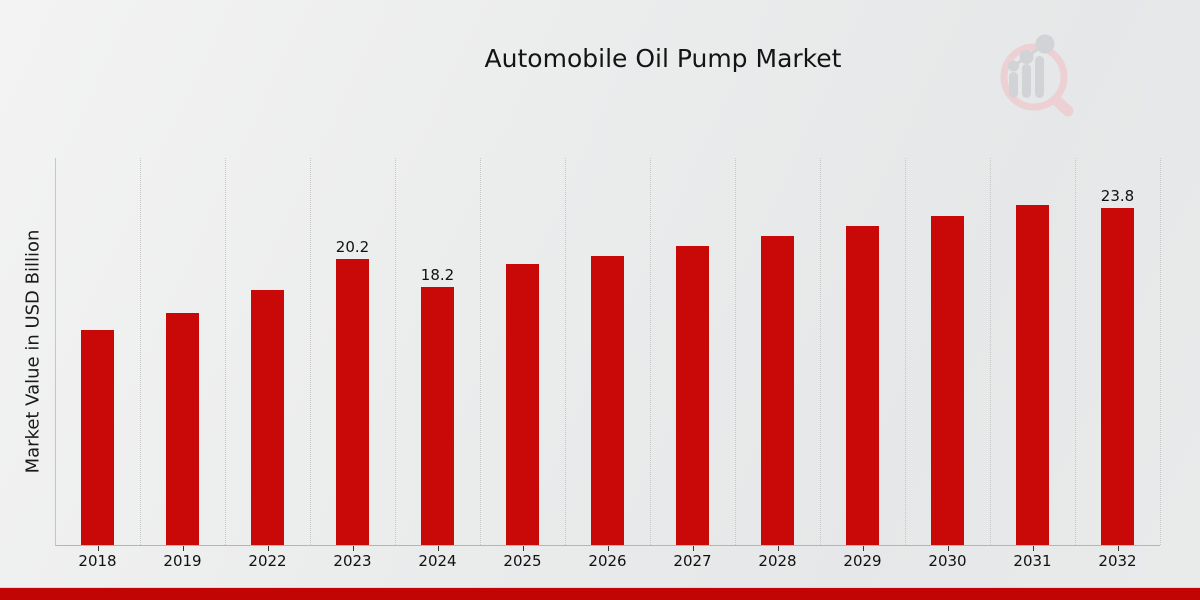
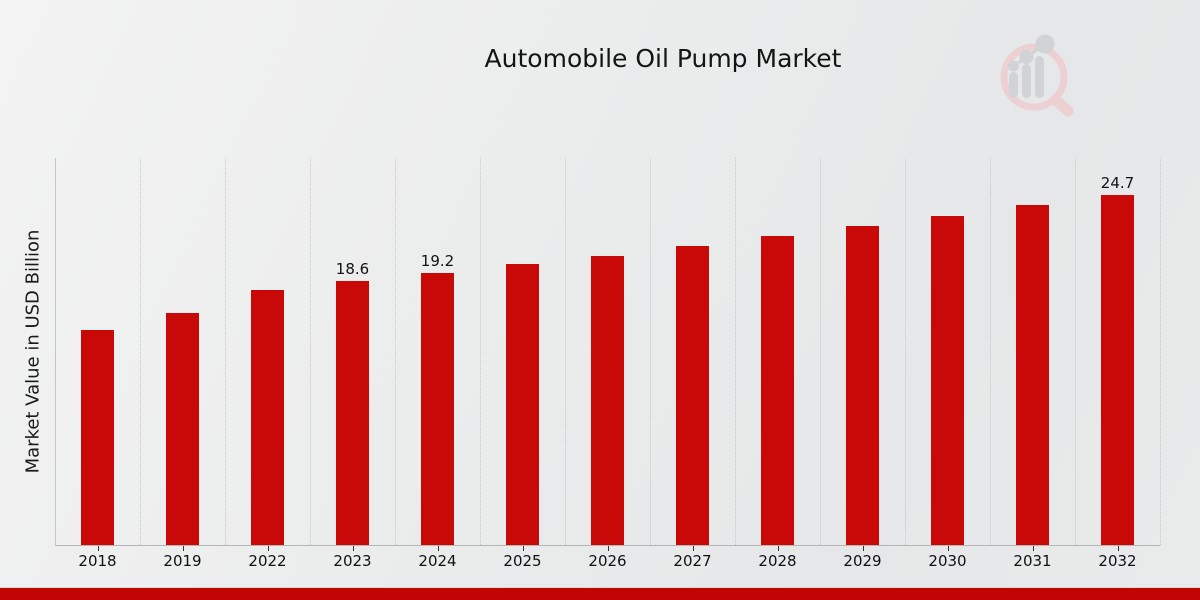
2023: 20.2 -> 18.6
2024: 18.2 -> 19.2
2032: 23.8 -> 24.7
